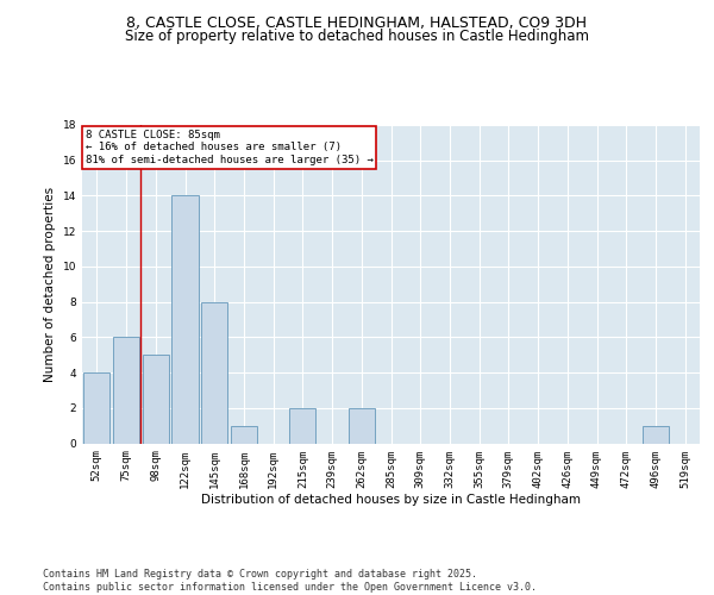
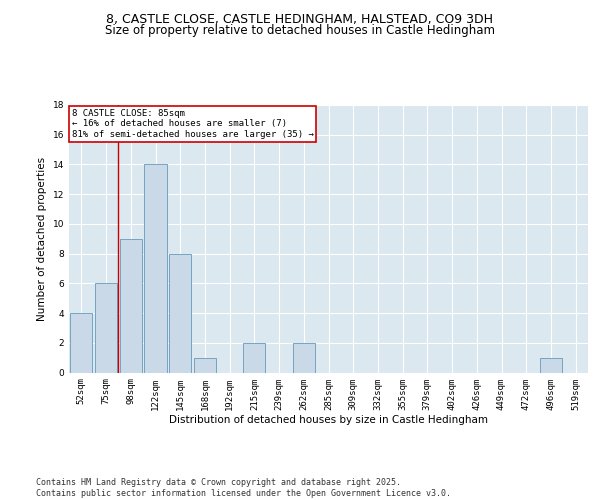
98sqm: 5 -> 9
